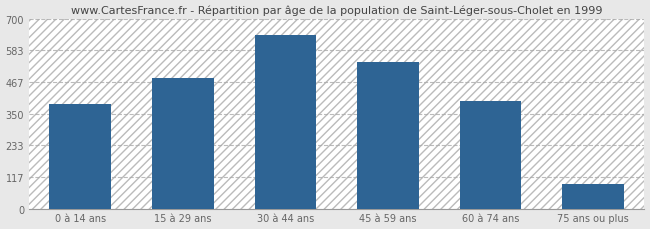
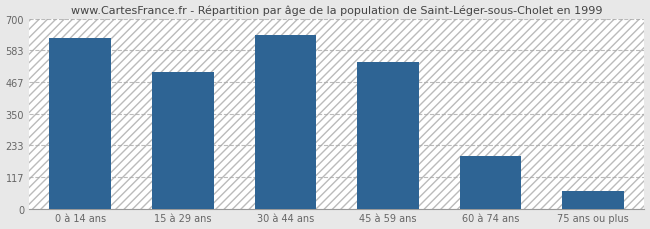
0 à 14 ans: 385 -> 630
15 à 29 ans: 480 -> 505
60 à 74 ans: 395 -> 195
75 ans ou plus: 90 -> 65
